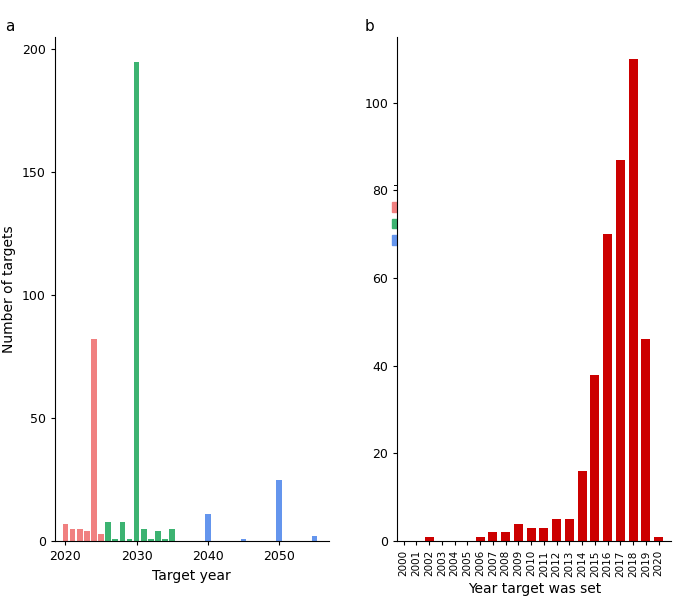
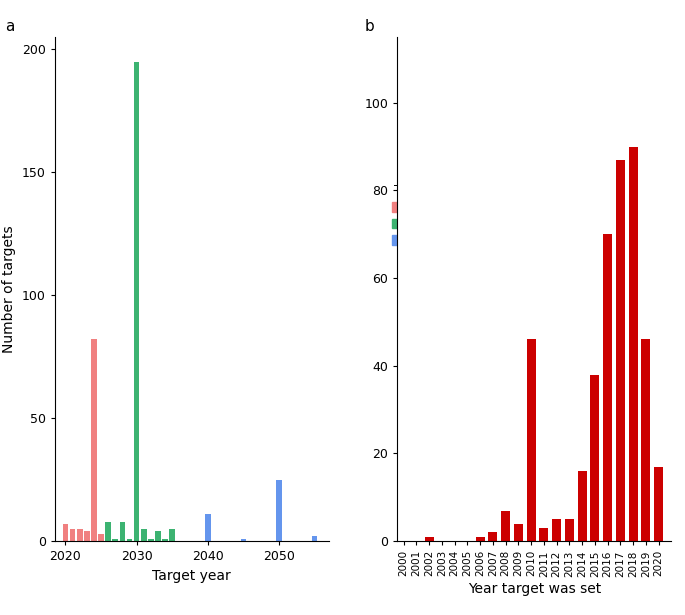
b/2008: 2 -> 7
b/2010: 3 -> 46
b/2018: 110 -> 90
b/2020: 1 -> 17
